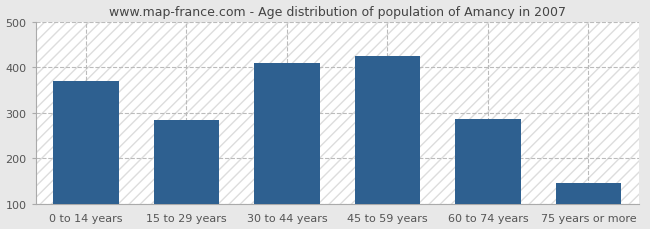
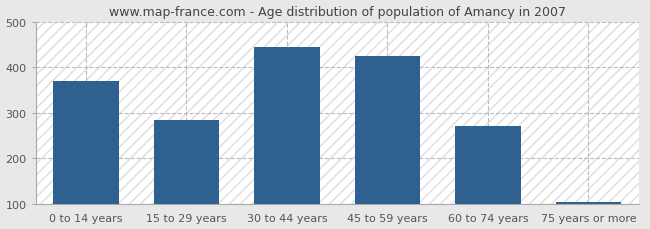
30 to 44 years: 410 -> 443
60 to 74 years: 285 -> 270
75 years or more: 145 -> 103
